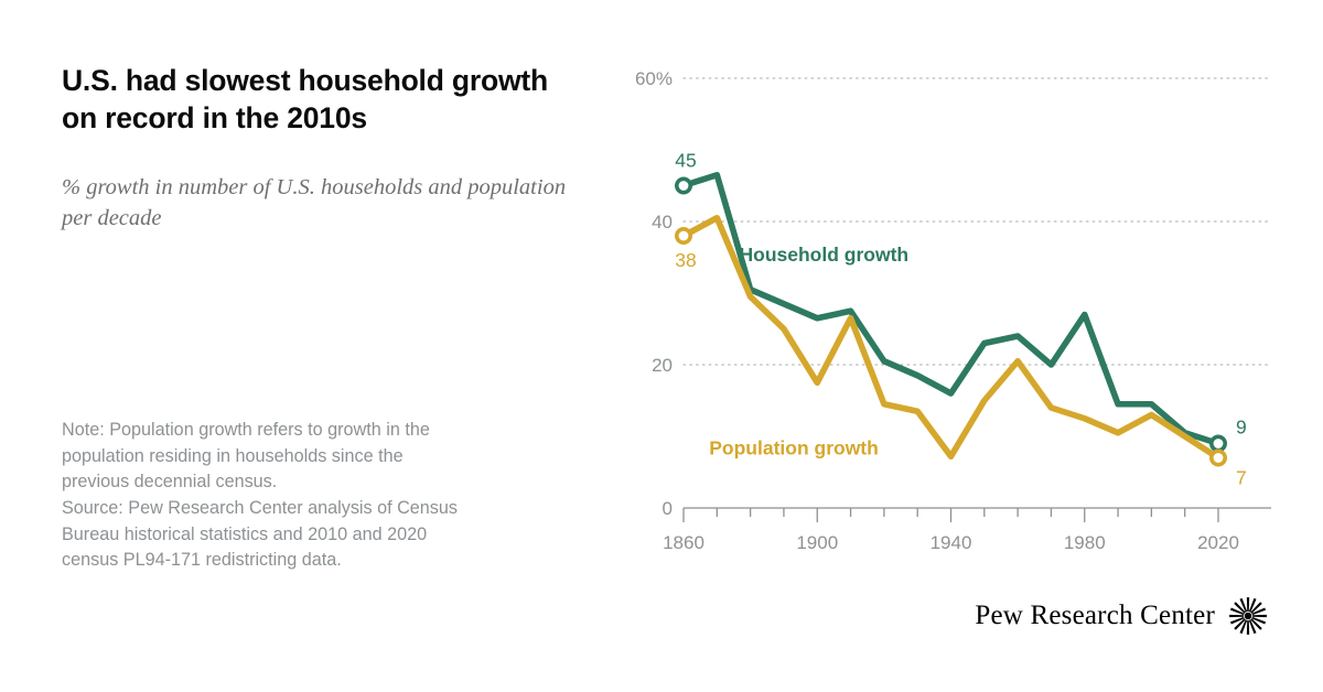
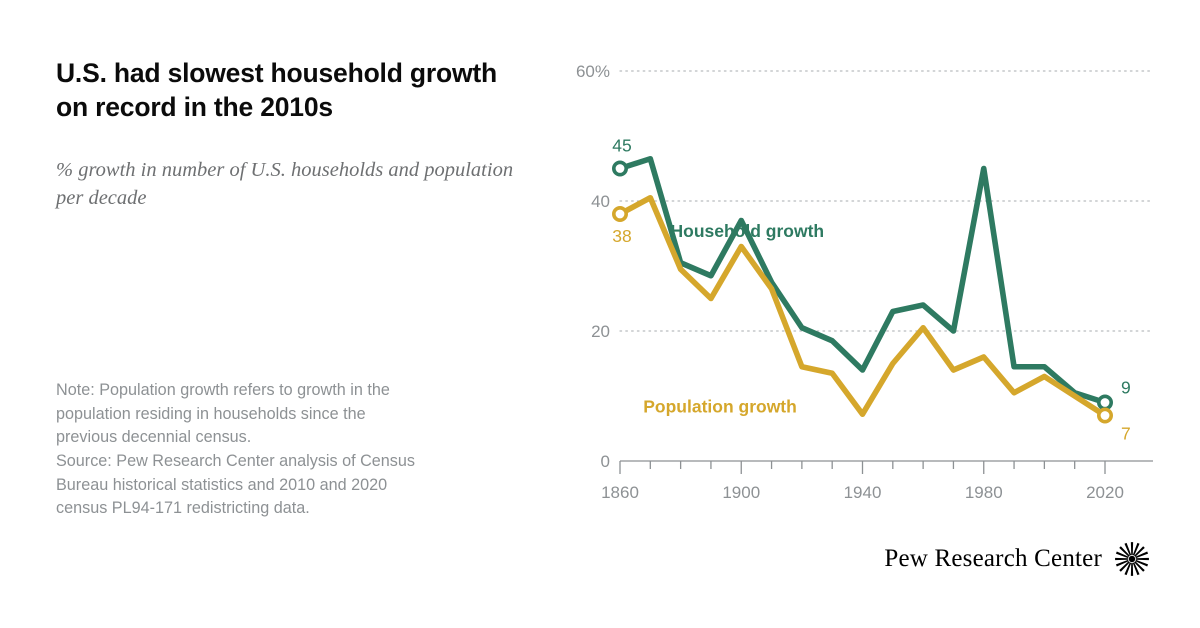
Household growth/1900: 26% -> 37%
Population growth/1900: 18% -> 33%
Household growth/1940: 16% -> 14%
Household growth/1980: 27% -> 45%
Population growth/1980: 12% -> 16%
